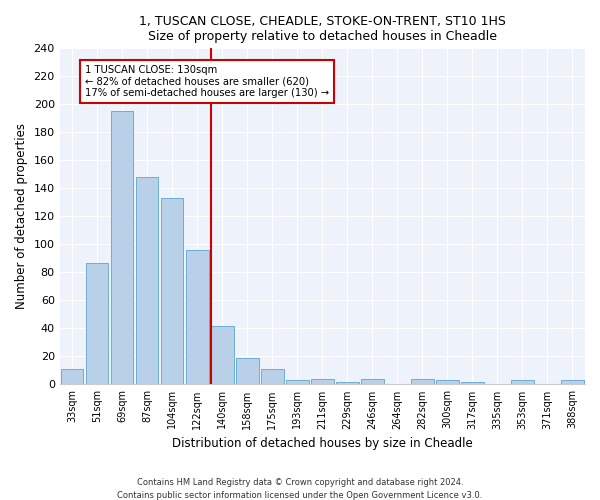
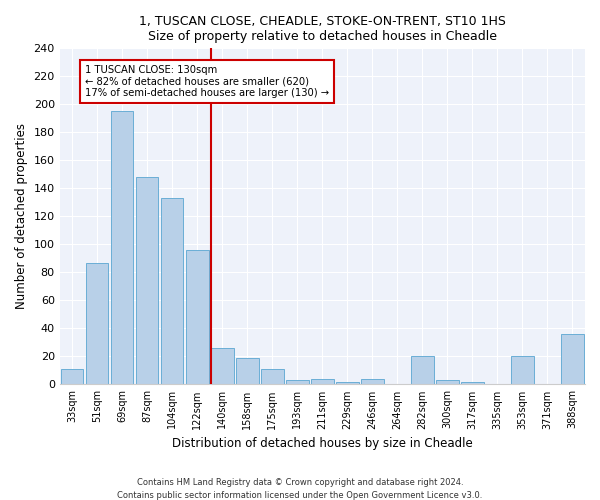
140sqm: 42 -> 26
282sqm: 4 -> 20
353sqm: 3 -> 20
388sqm: 3 -> 36
